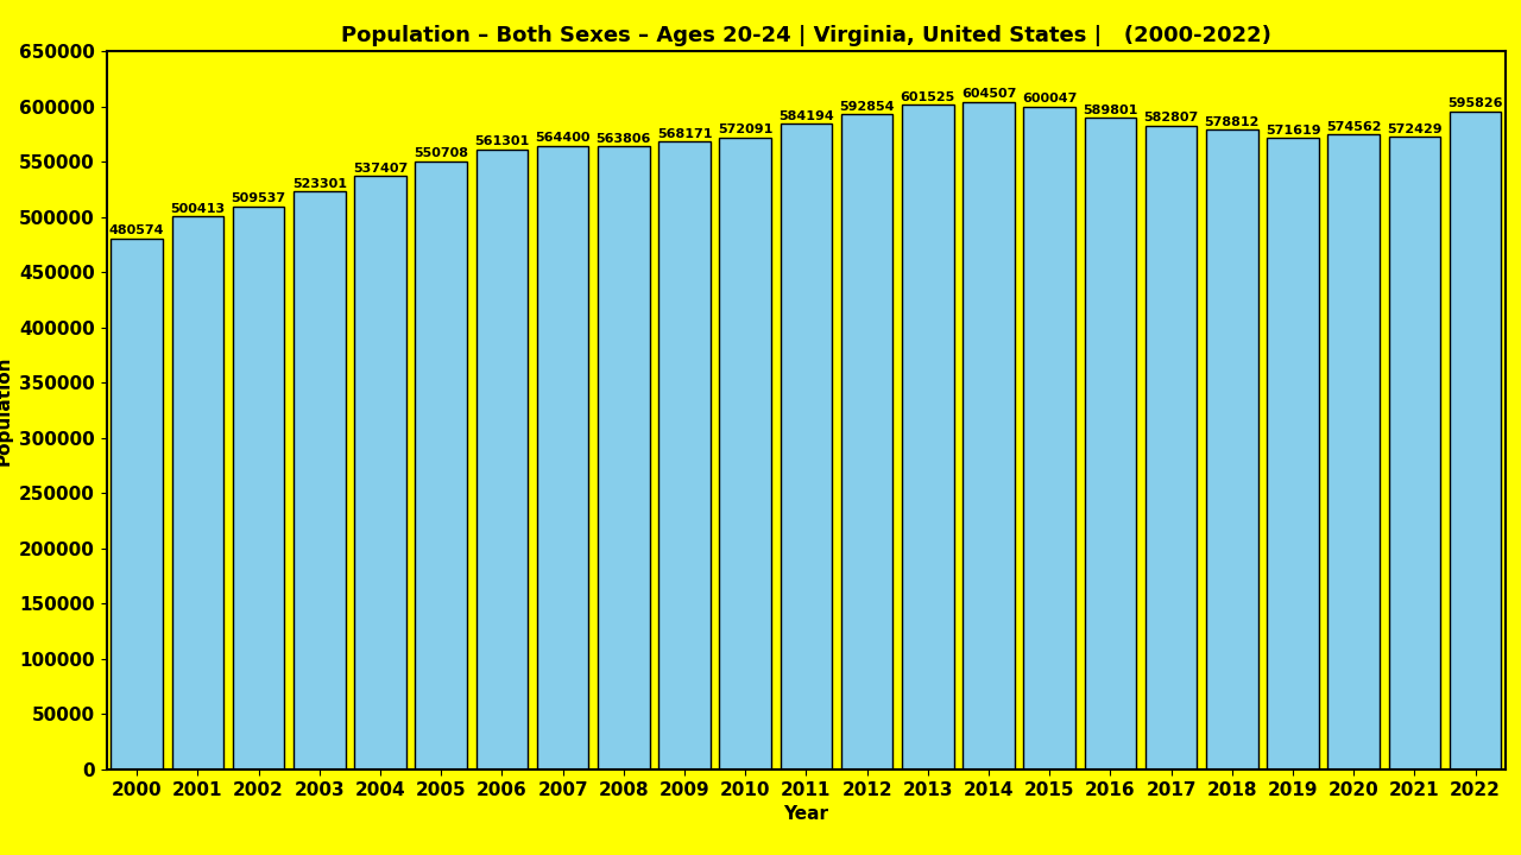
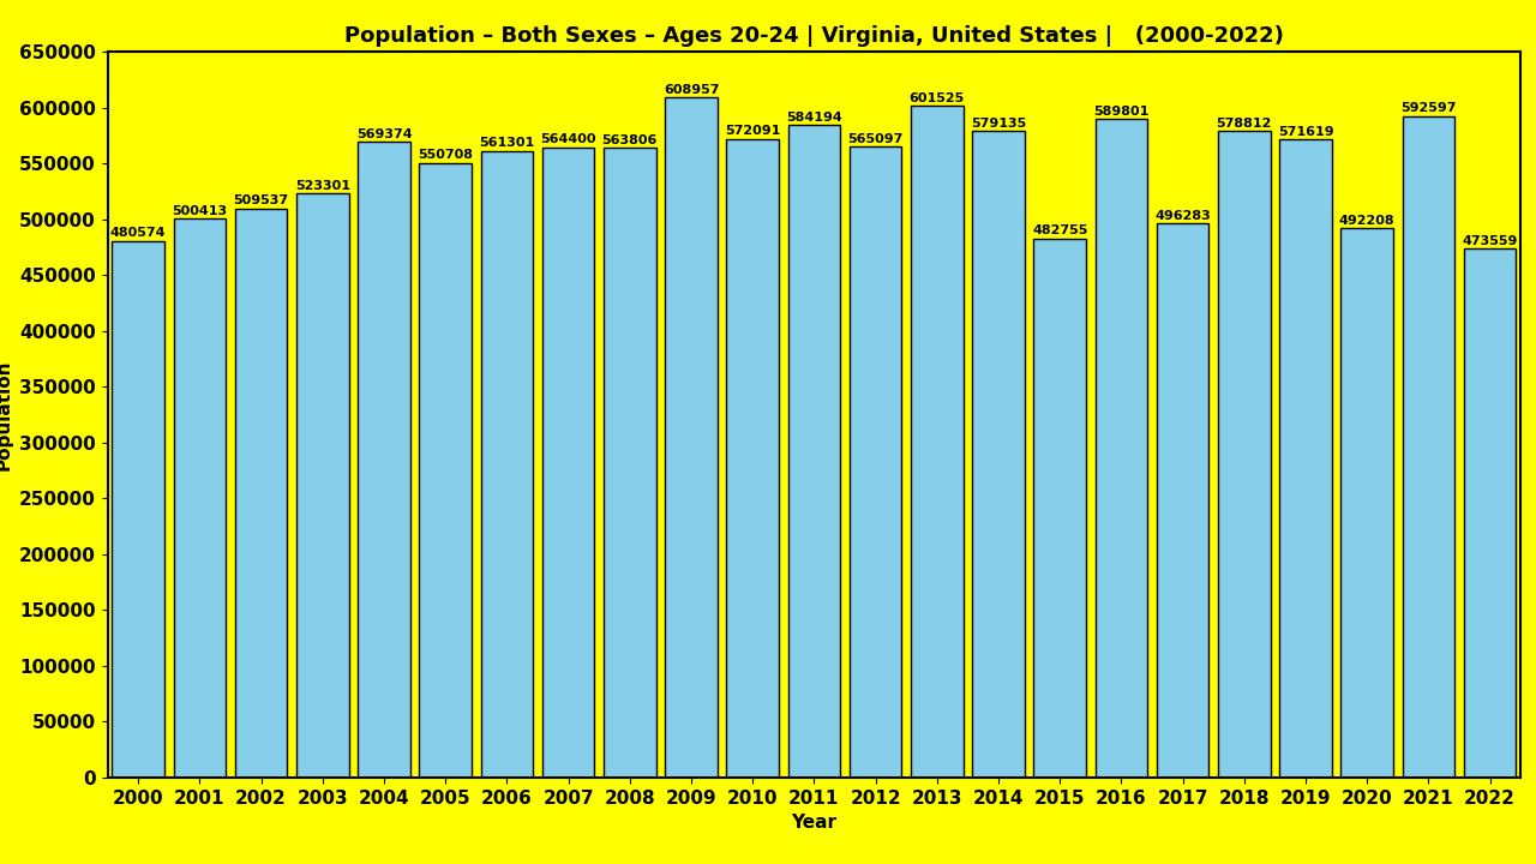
2004: 537407 -> 569374
2009: 568171 -> 608957
2012: 592854 -> 565097
2014: 604507 -> 579135
2015: 600047 -> 482755
2017: 582807 -> 496283
2020: 574562 -> 492208
2021: 572429 -> 592597
2022: 595826 -> 473559
